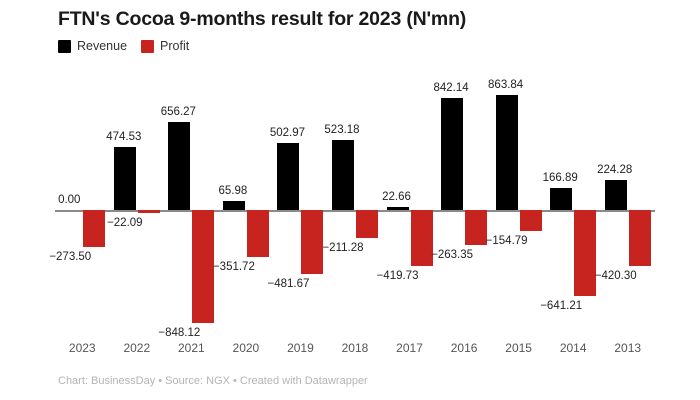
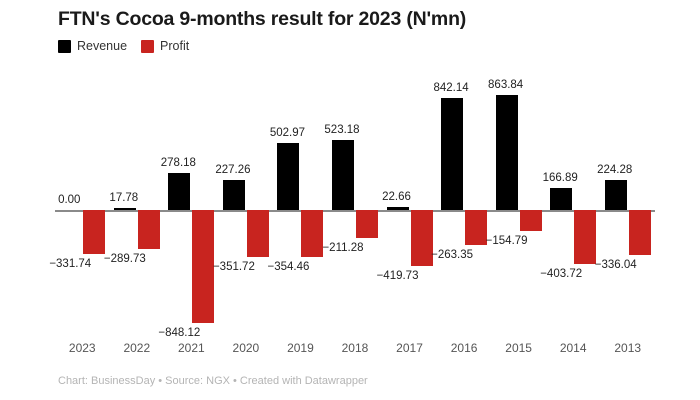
Profit/2023: −273.50 -> −331.74
Revenue/2022: 474.53 -> 17.78
Profit/2022: −22.09 -> −289.73
Revenue/2021: 656.27 -> 278.18
Revenue/2020: 65.98 -> 227.26
Profit/2019: −481.67 -> −354.46
Profit/2014: −641.21 -> −403.72
Profit/2013: −420.30 -> −336.04
